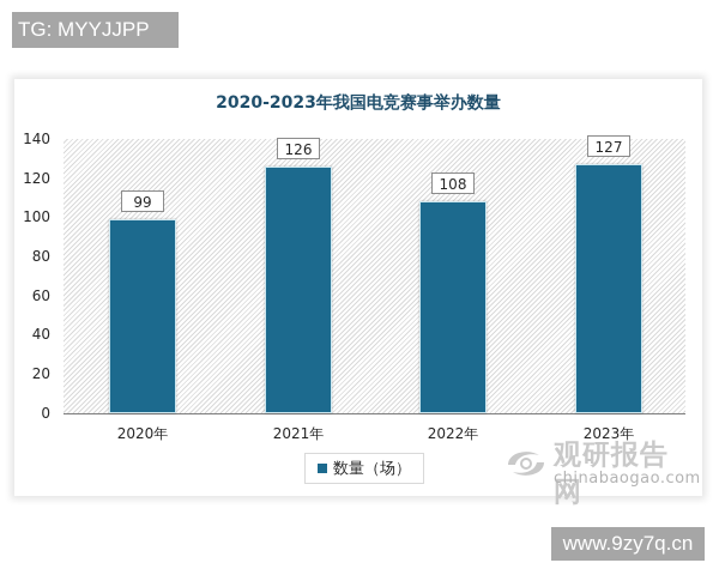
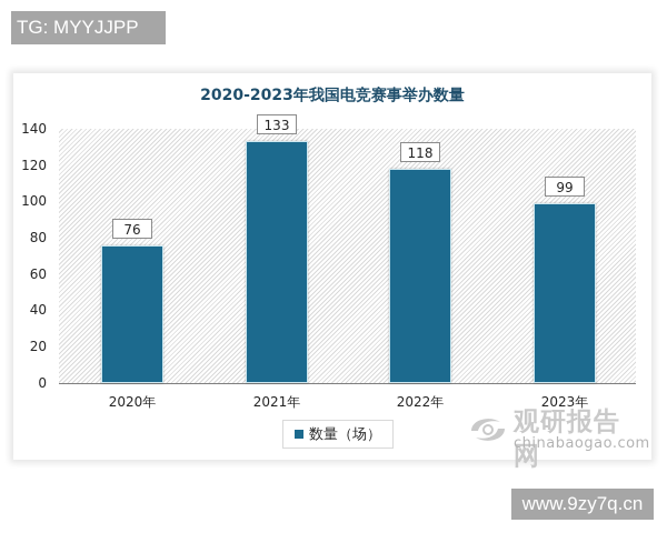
2020年: 99 -> 76
2021年: 126 -> 133
2022年: 108 -> 118
2023年: 127 -> 99
